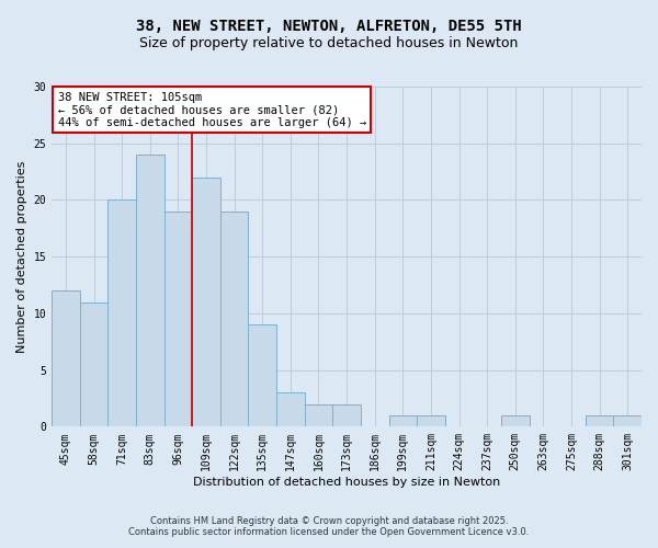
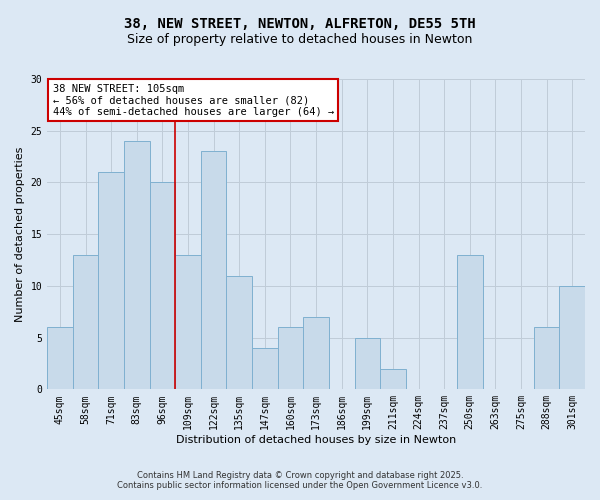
45sqm: 12 -> 6
58sqm: 11 -> 13
71sqm: 20 -> 21
96sqm: 19 -> 20
109sqm: 22 -> 13
122sqm: 19 -> 23
135sqm: 9 -> 11
147sqm: 3 -> 4
160sqm: 2 -> 6
173sqm: 2 -> 7
199sqm: 1 -> 5
211sqm: 1 -> 2
250sqm: 1 -> 13
288sqm: 1 -> 6
301sqm: 1 -> 10
